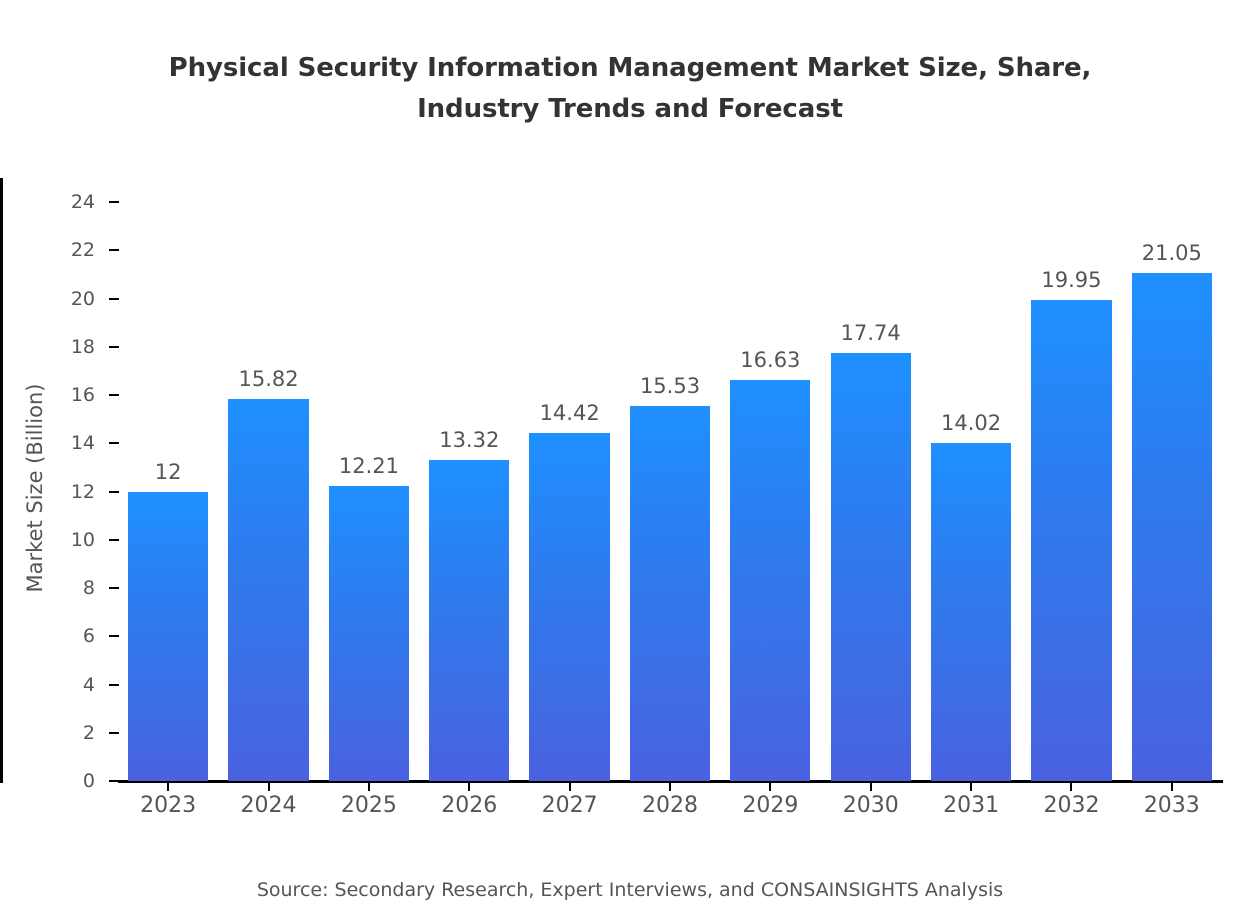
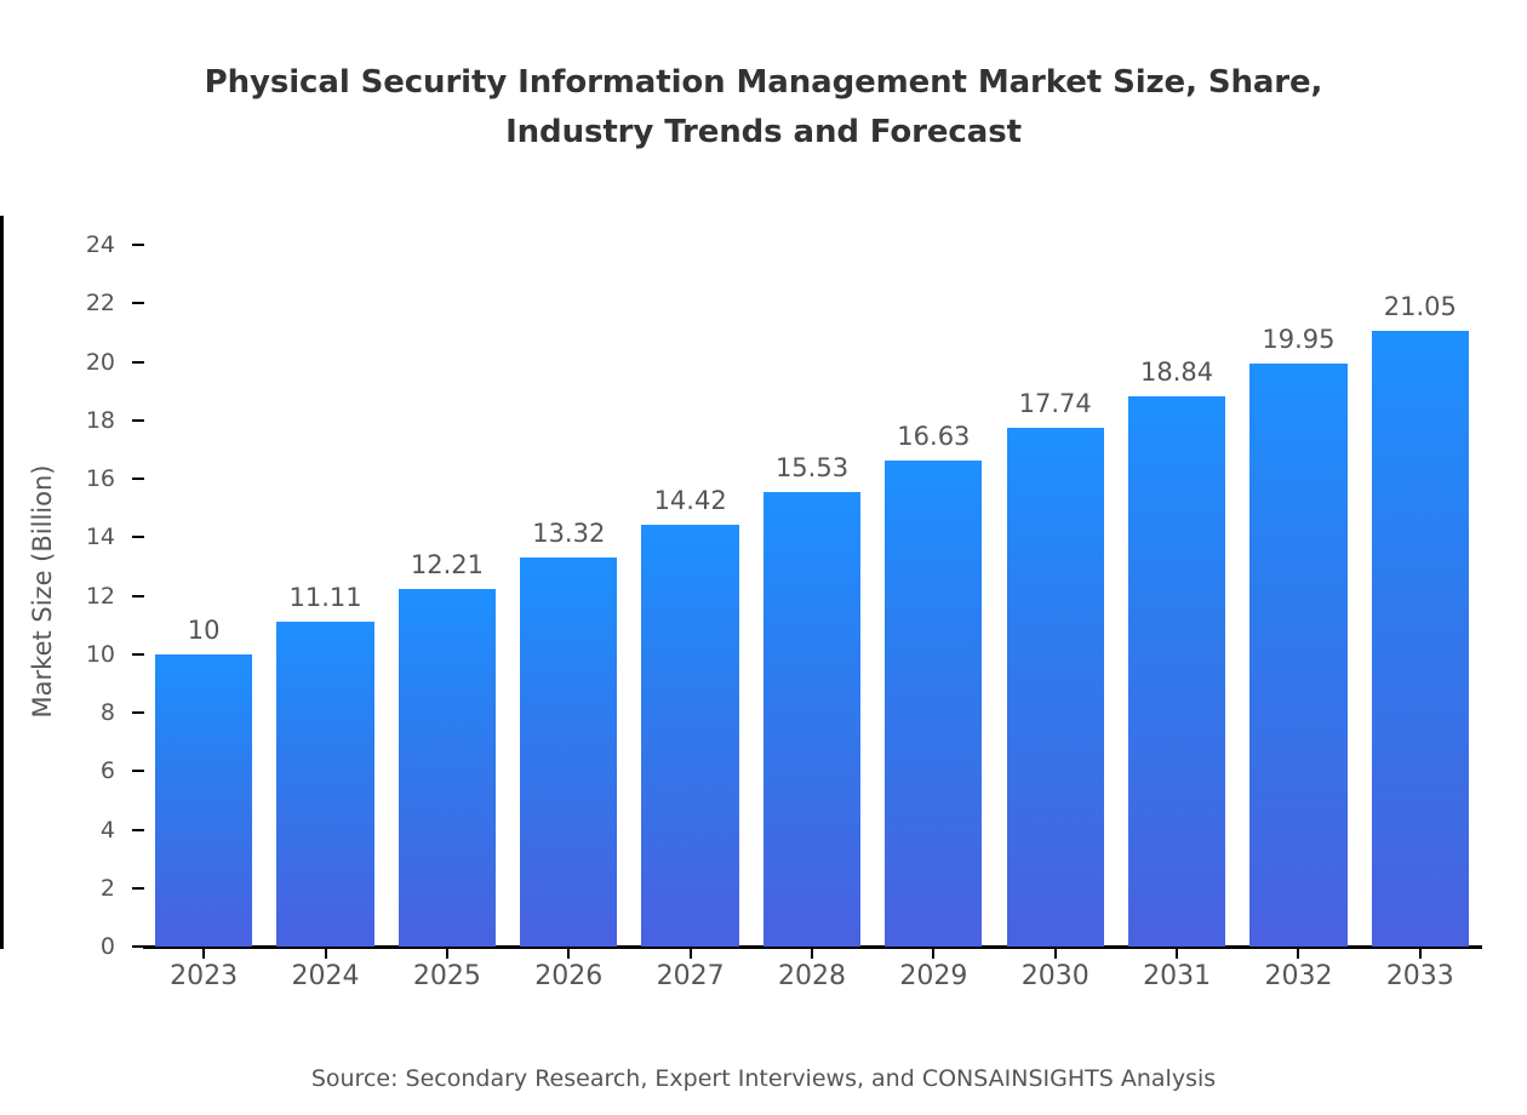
2023: 12 -> 10
2024: 15.82 -> 11.11
2031: 14.02 -> 18.84
